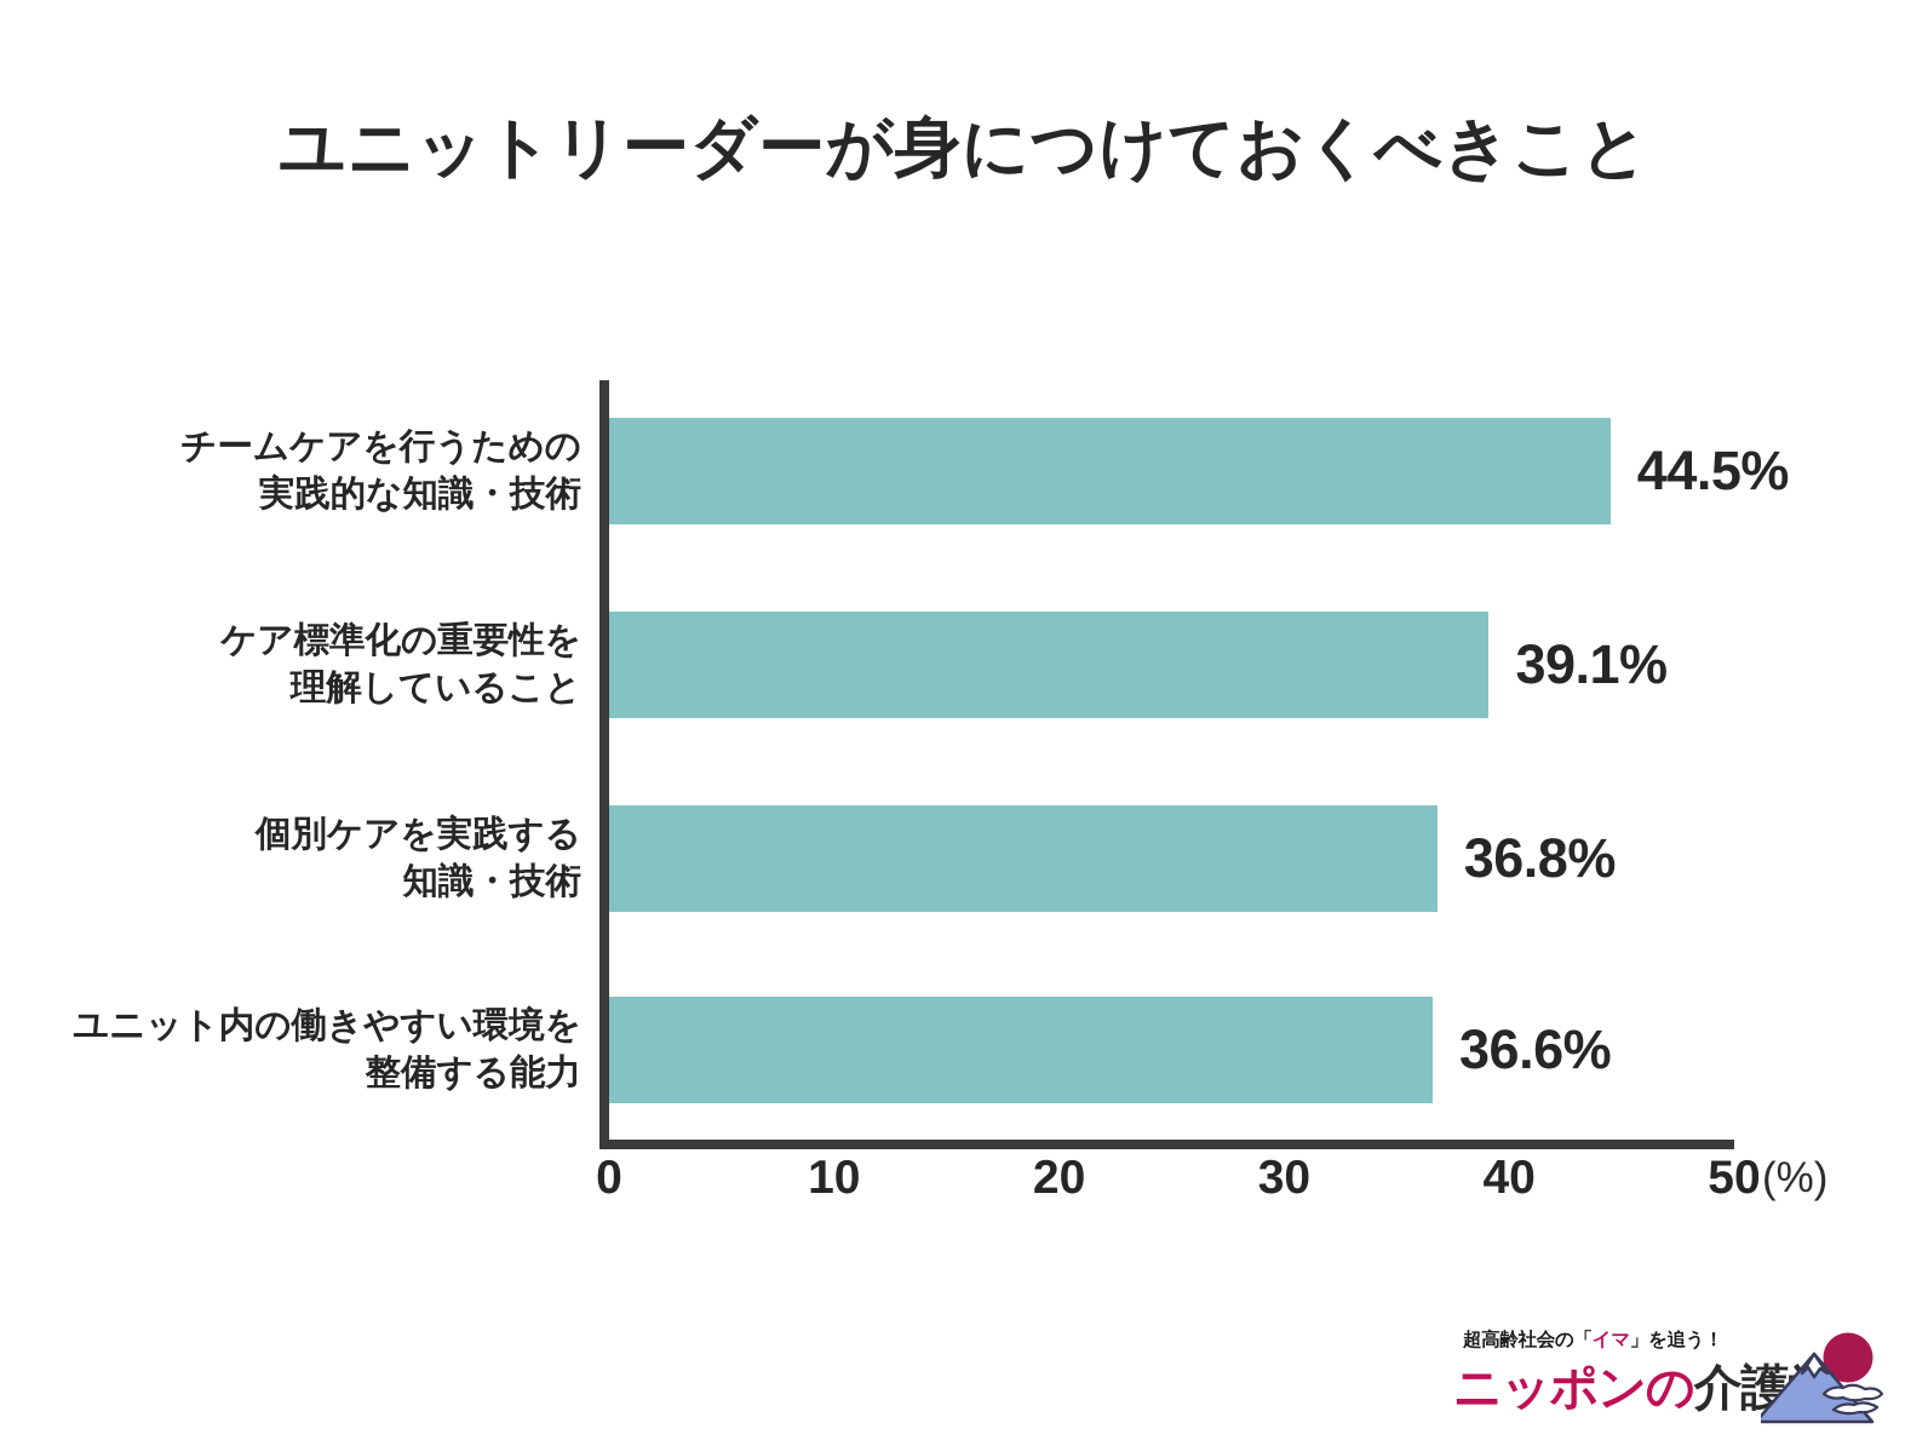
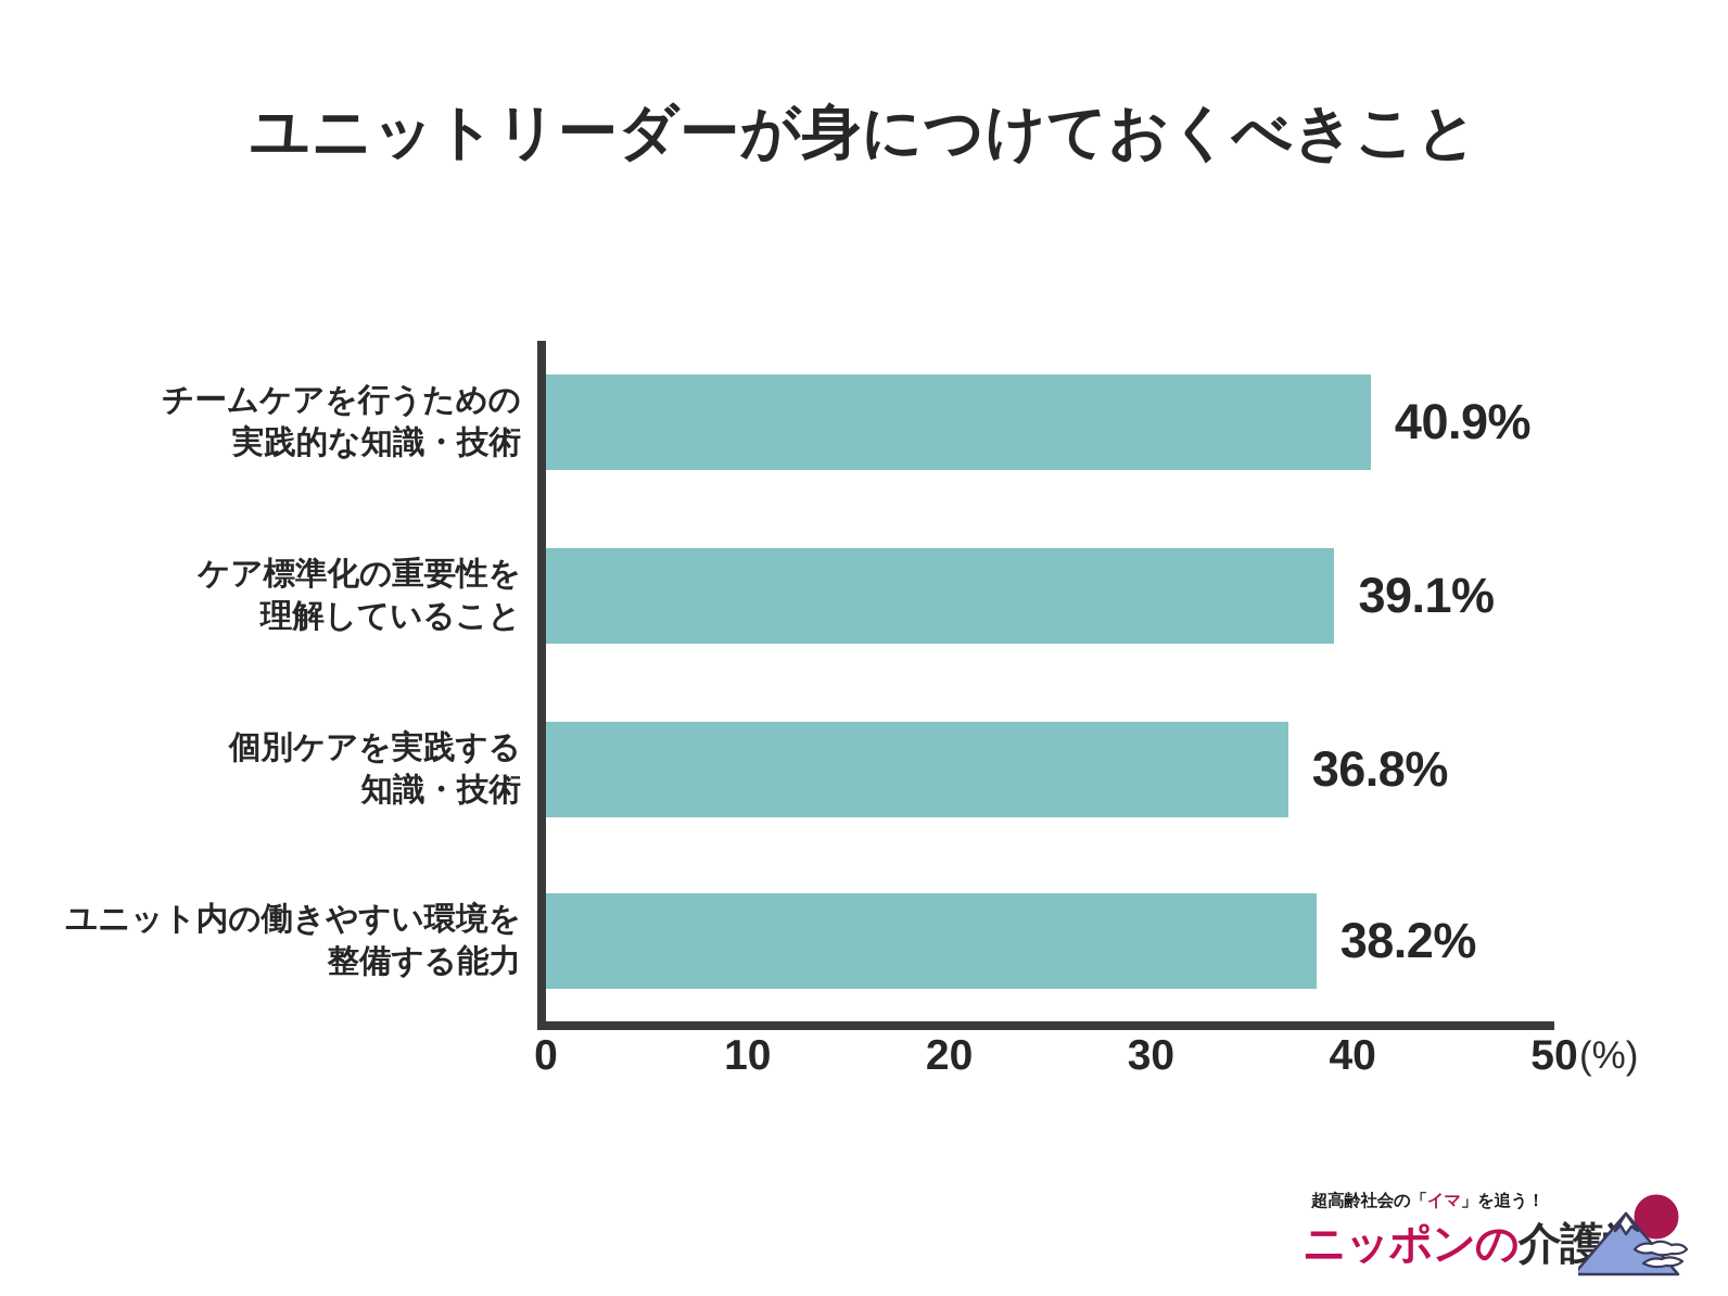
チームケアを行うための 実践的な知識・技術: 44.5% -> 40.9%
ユニット内の働きやすい環境を 整備する能力: 36.6% -> 38.2%
